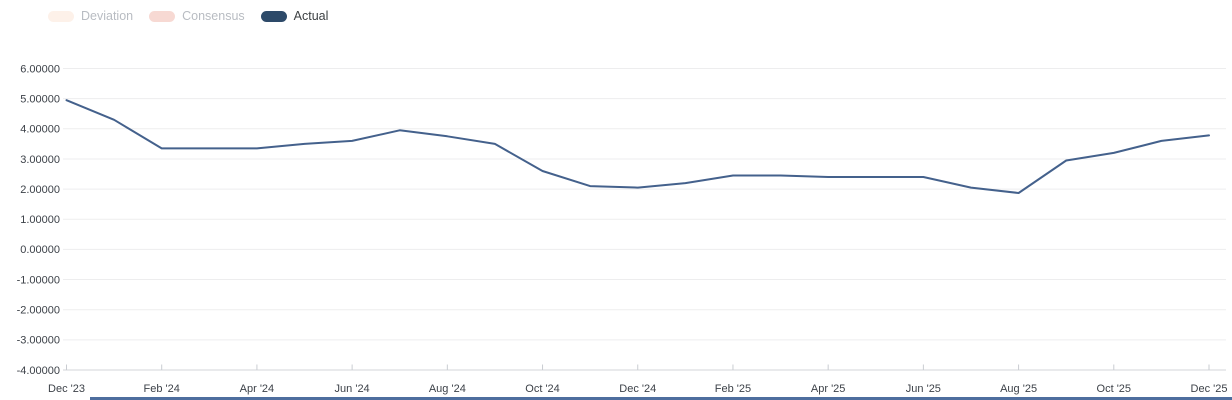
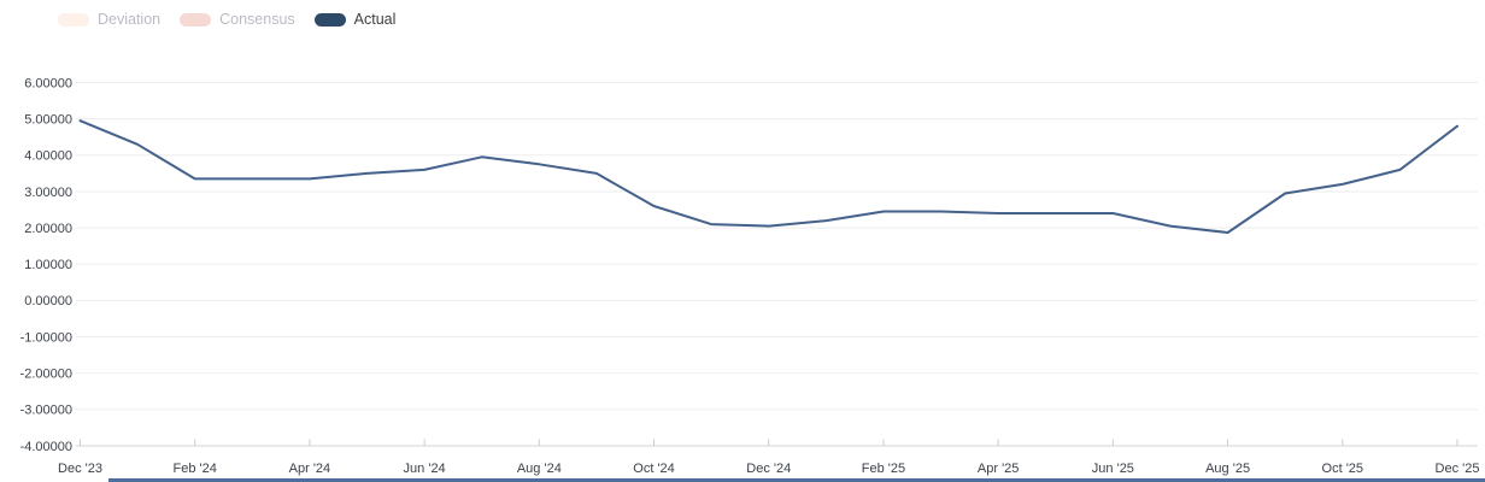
Dec '25: 3.8 -> 4.8
